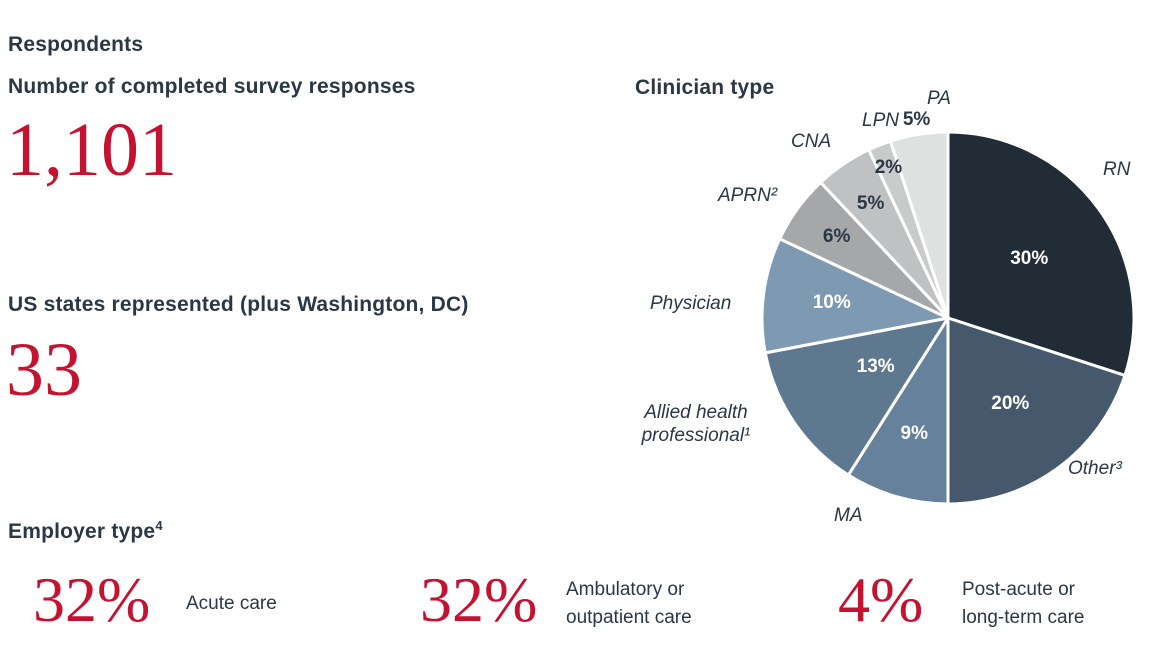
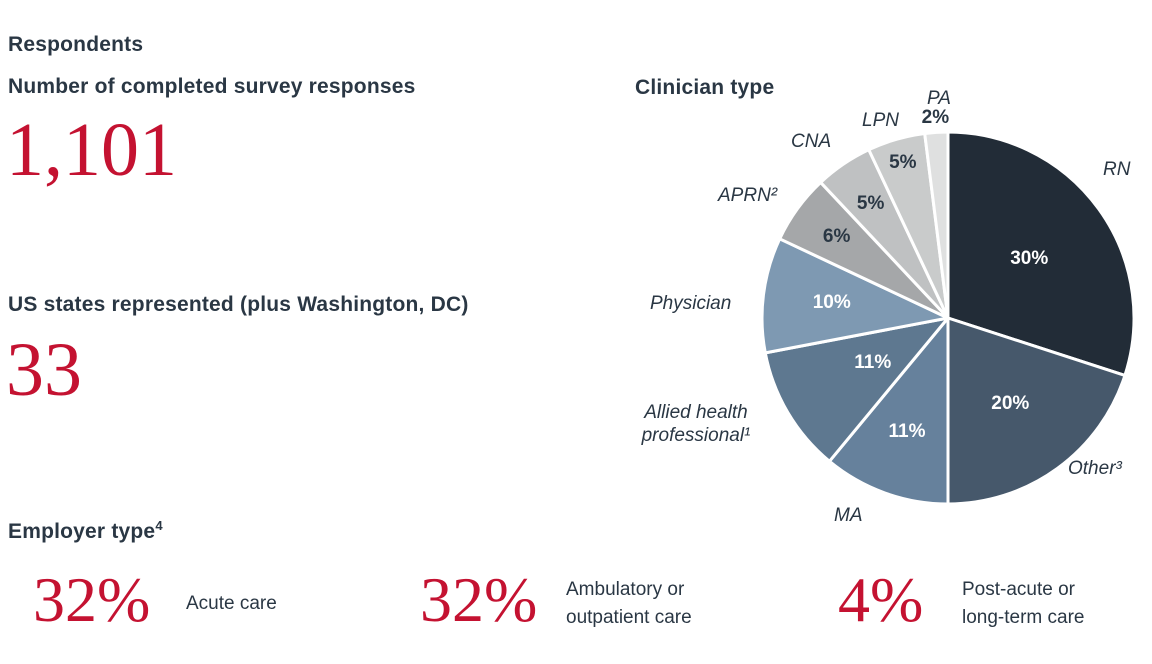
MA: 9% -> 11%
Allied health professional¹: 13% -> 11%
LPN: 2% -> 5%
PA: 5% -> 2%
